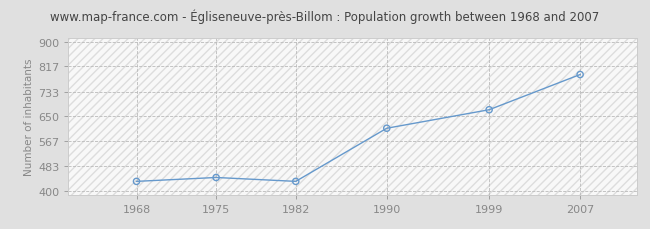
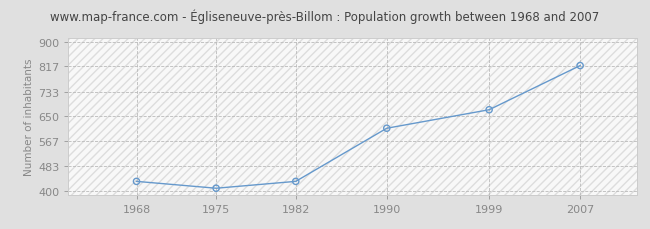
1975: 445 -> 409
2007: 790 -> 820
